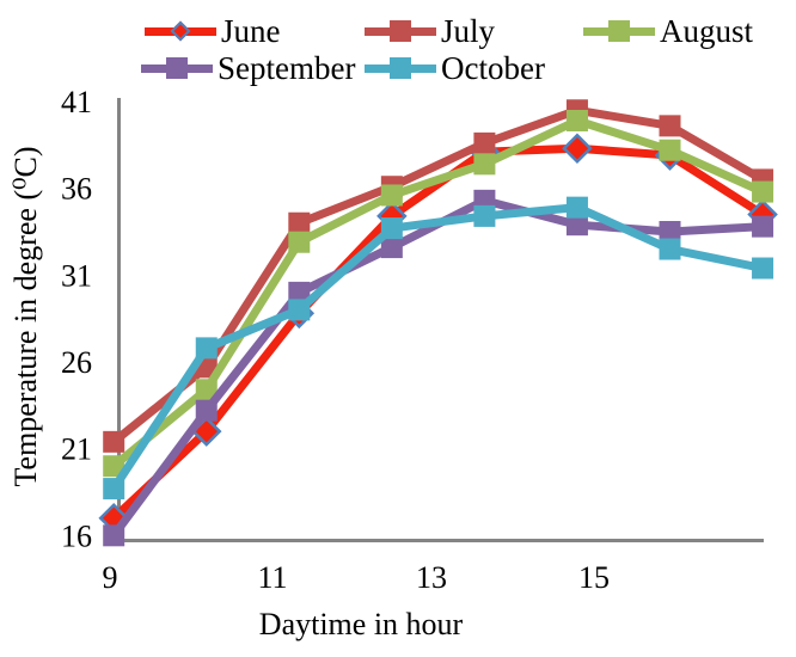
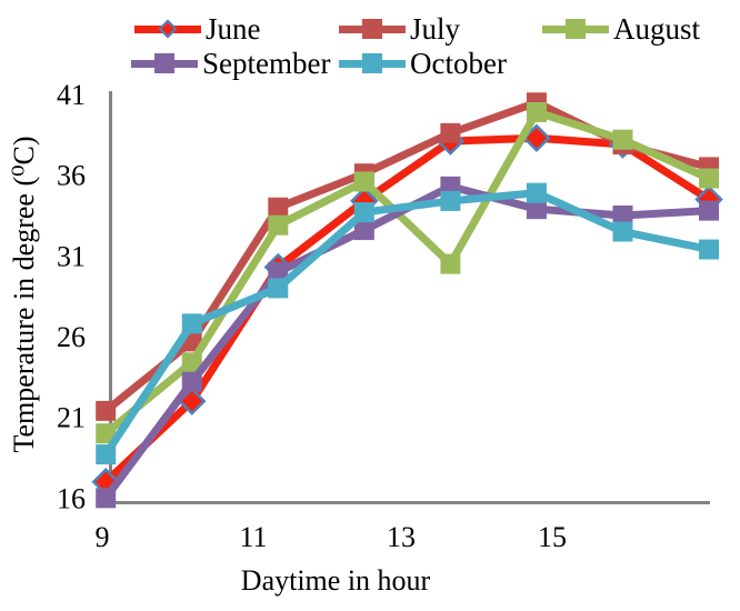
June/11: 28.8 -> 30.3
August/13: 37.4 -> 30.5
July/15: 39.6 -> 37.9
